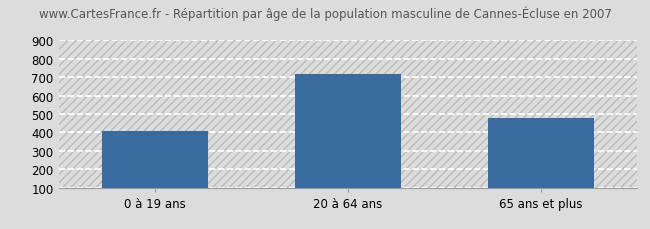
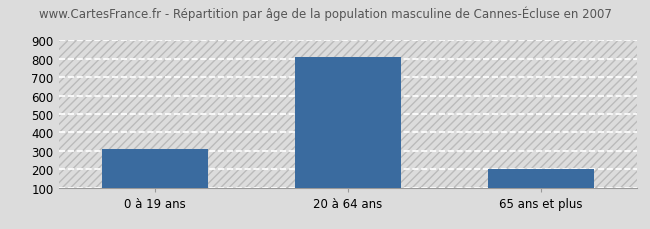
0 à 19 ans: 410 -> 310
20 à 64 ans: 720 -> 810
65 ans et plus: 480 -> 200
